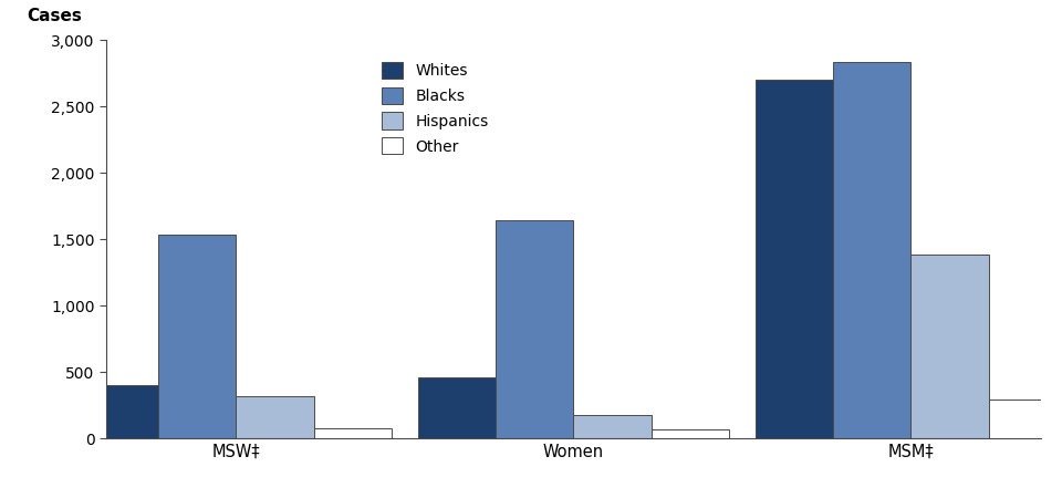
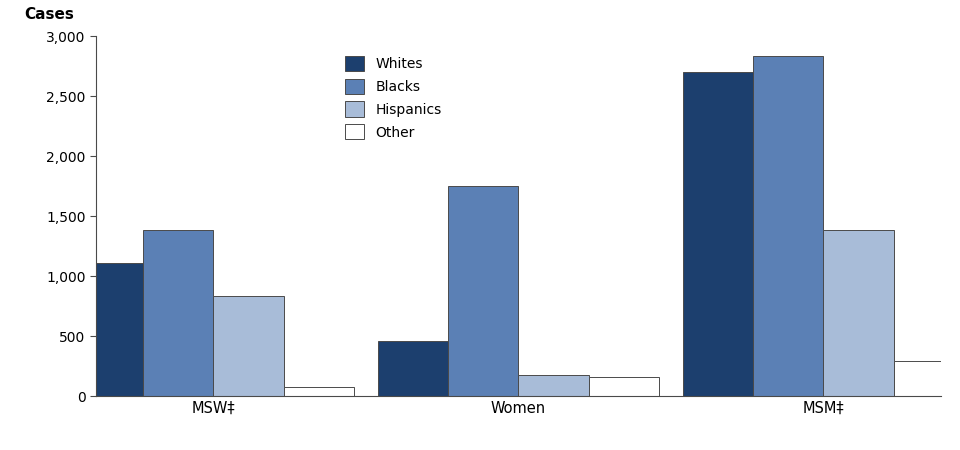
Whites/MSW‡: 400 -> 1,110
Blacks/MSW‡: 1,530 -> 1,380
Hispanics/MSW‡: 320 -> 830
Blacks/Women: 1,640 -> 1,750
Other/Women: 60 -> 160
